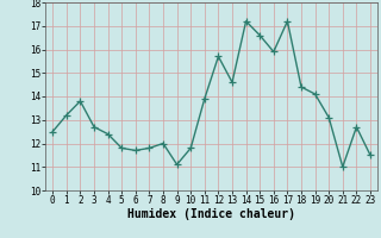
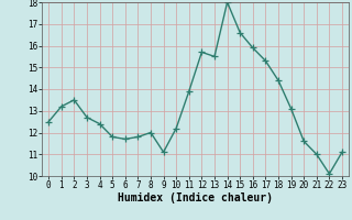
2: 13.8 -> 13.5
10: 11.8 -> 12.2
13: 14.6 -> 15.5
14: 17.2 -> 18.0
17: 17.2 -> 15.3
19: 14.1 -> 13.1
20: 13.1 -> 11.6
22: 12.7 -> 10.1
23: 11.5 -> 11.1
